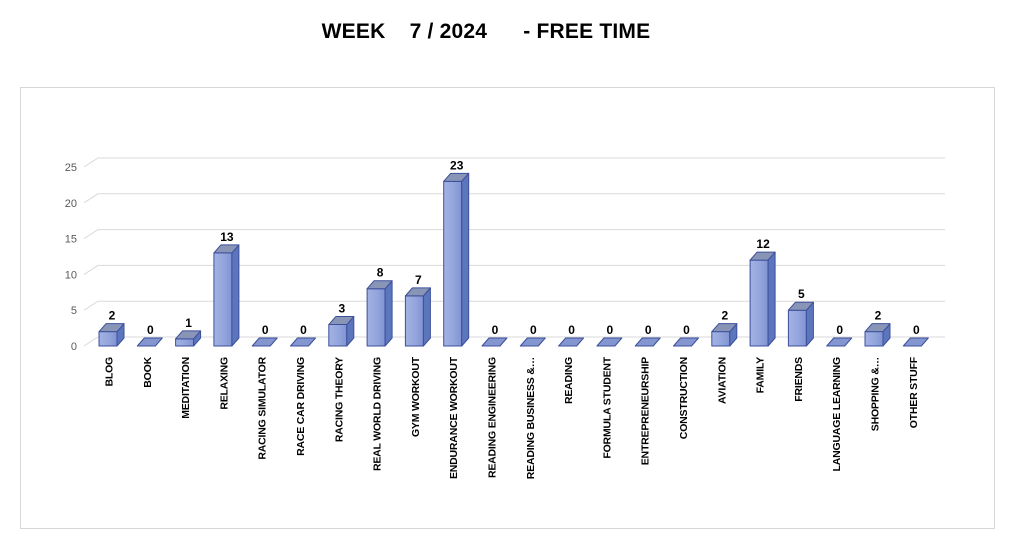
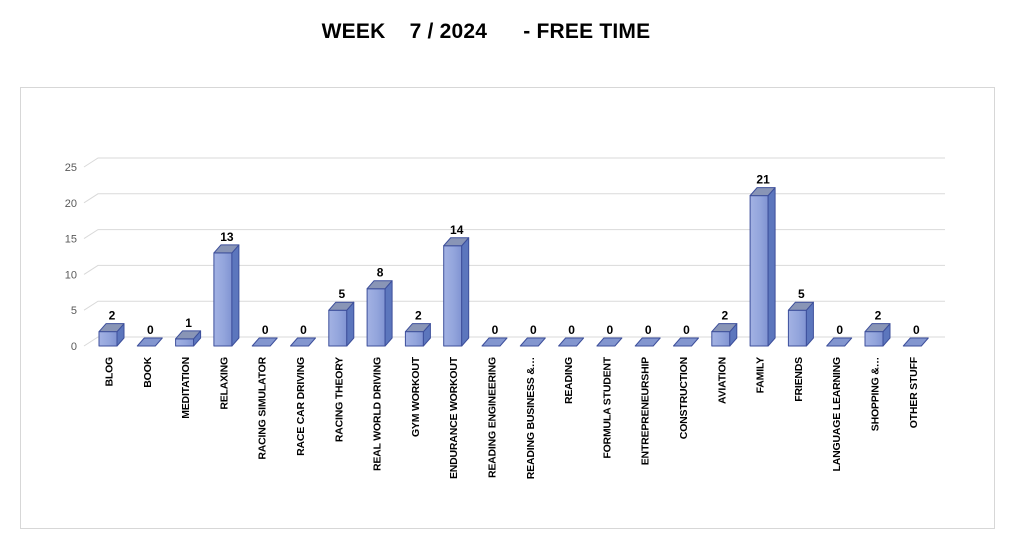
RACING THEORY: 3 -> 5
GYM WORKOUT: 7 -> 2
ENDURANCE WORKOUT: 23 -> 14
FAMILY: 12 -> 21
